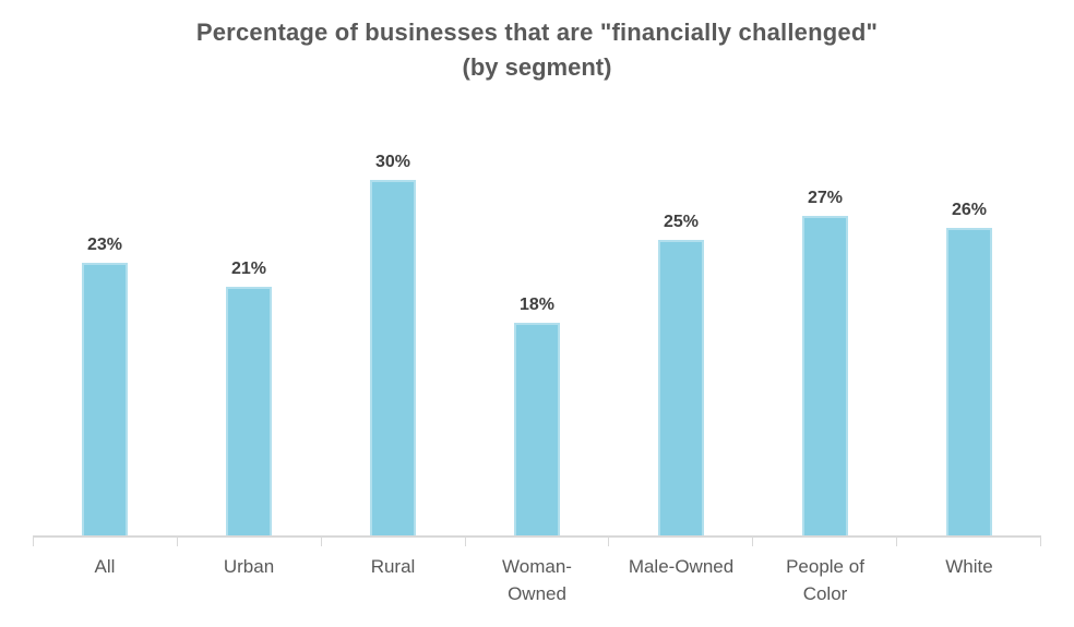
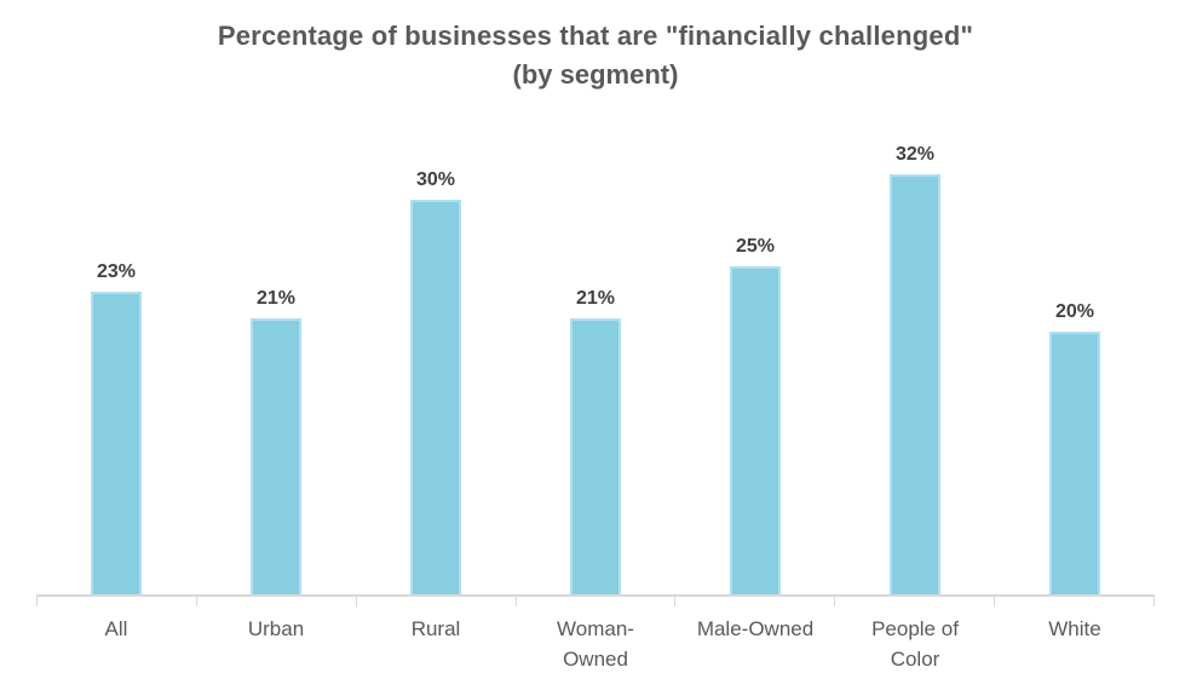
Woman-Owned: 18% -> 21%
People of Color: 27% -> 32%
White: 26% -> 20%
